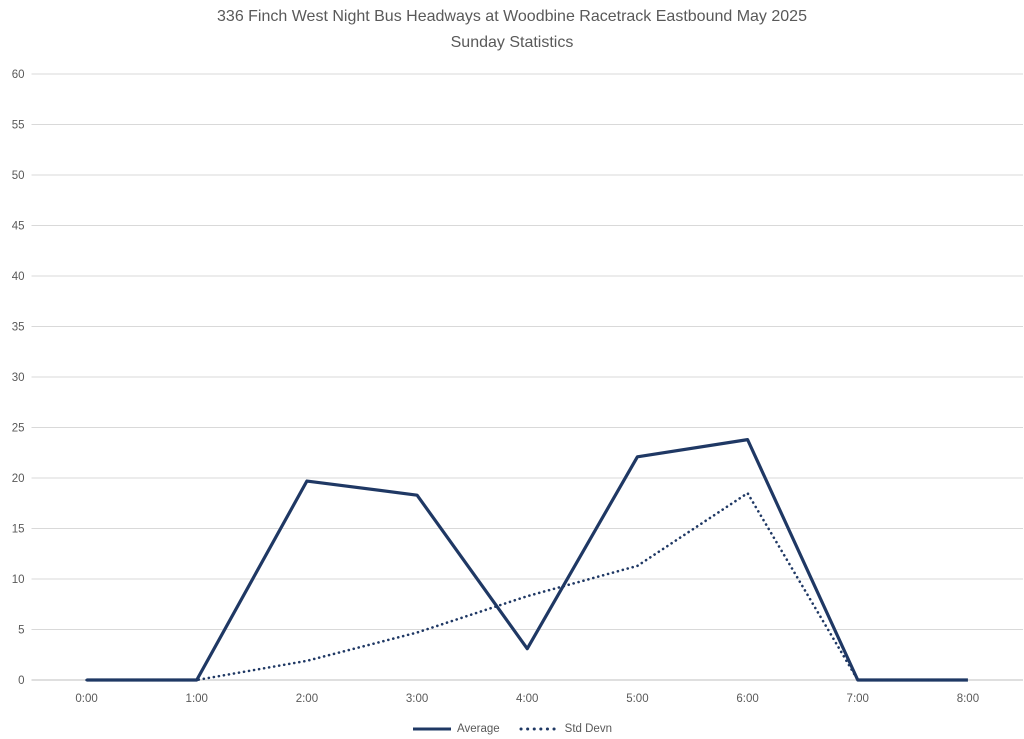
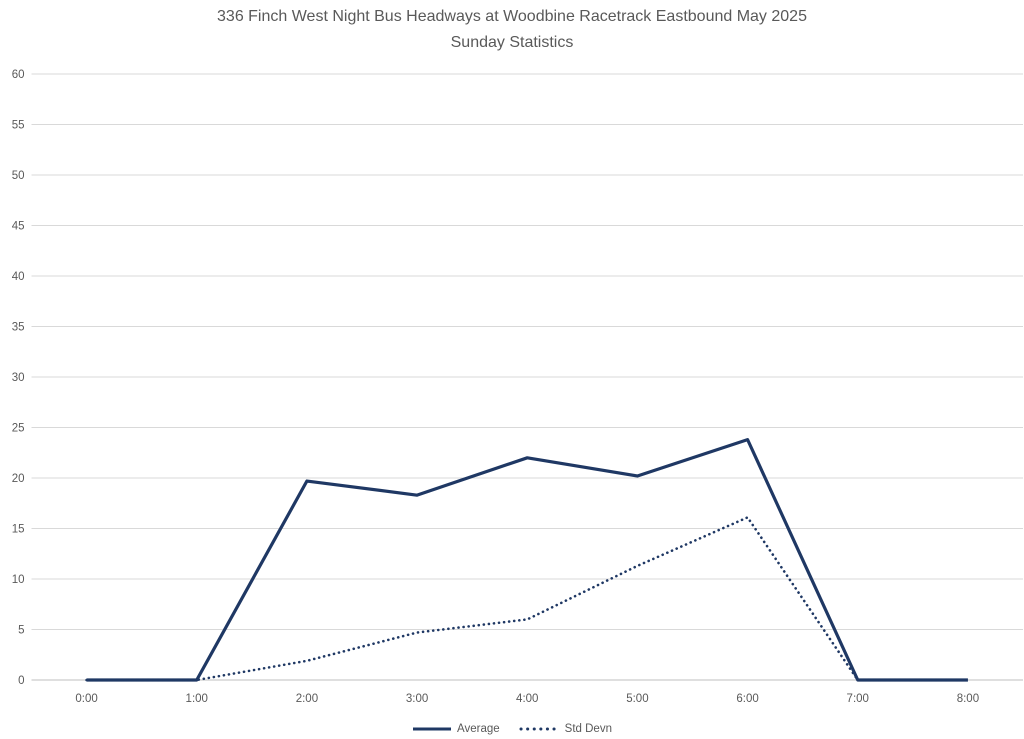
Average/4:00: 3.1 -> 22.0
Std Devn/4:00: 8.3 -> 6.0
Average/5:00: 22.1 -> 20.2
Std Devn/6:00: 18.5 -> 16.1
